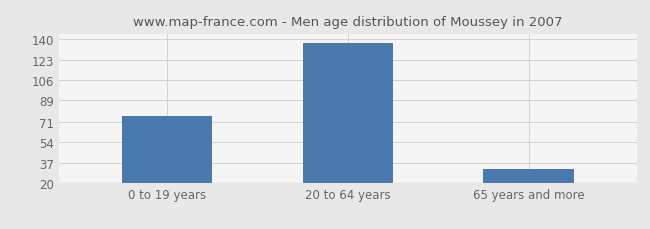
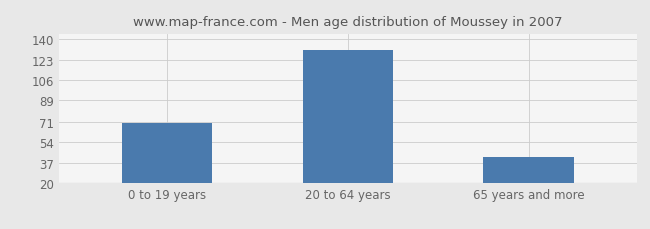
0 to 19 years: 76 -> 70
20 to 64 years: 137 -> 131
65 years and more: 32 -> 42
